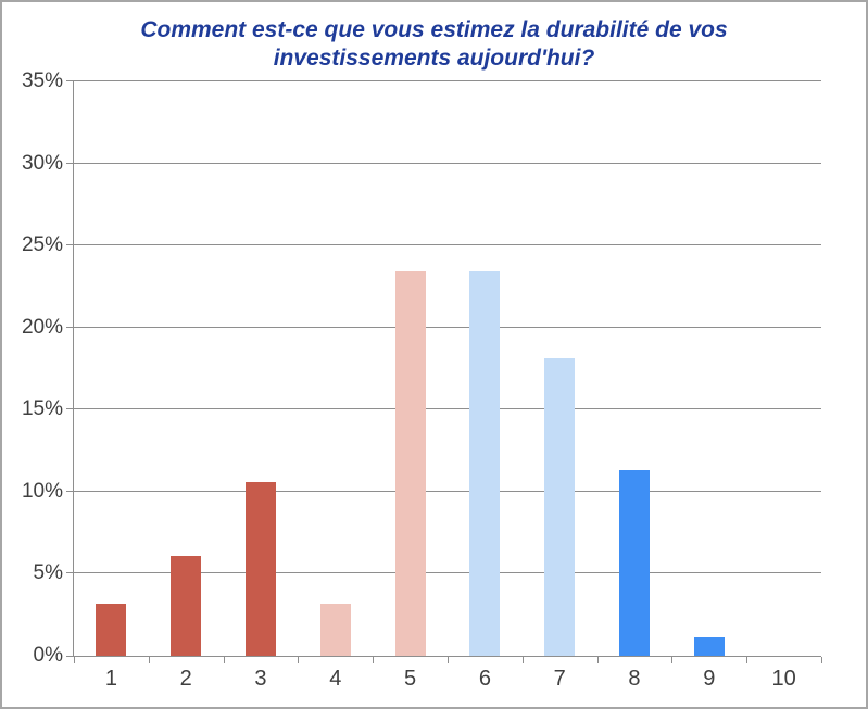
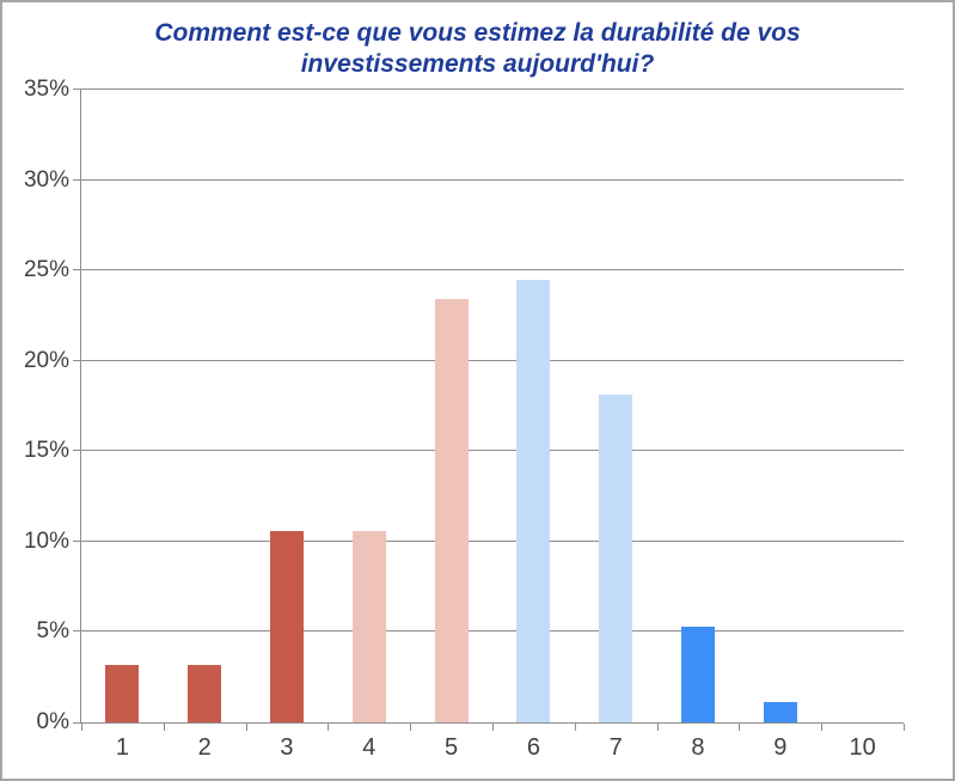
2: 6.1% -> 3.2%
4: 3.2% -> 10.6%
6: 23.4% -> 24.5%
8: 11.3% -> 5.3%
